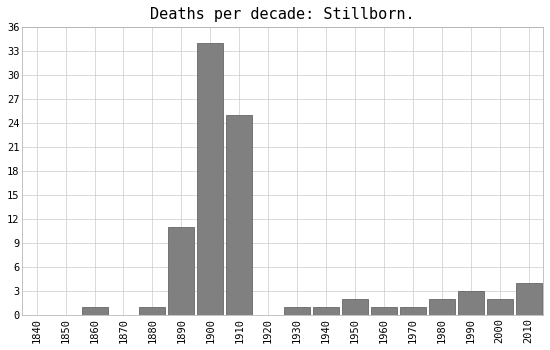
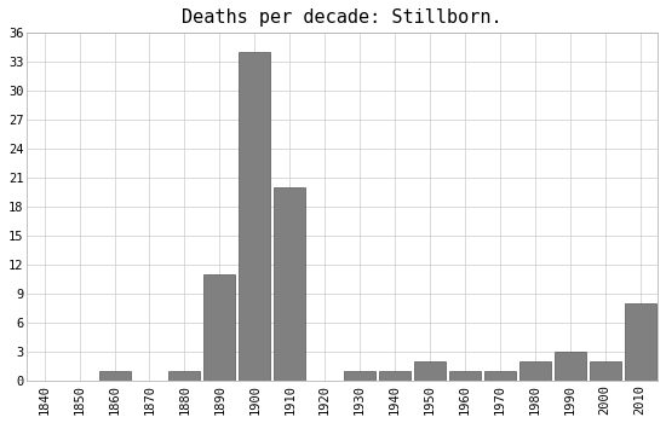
1910: 25 -> 20
2010: 4 -> 8
